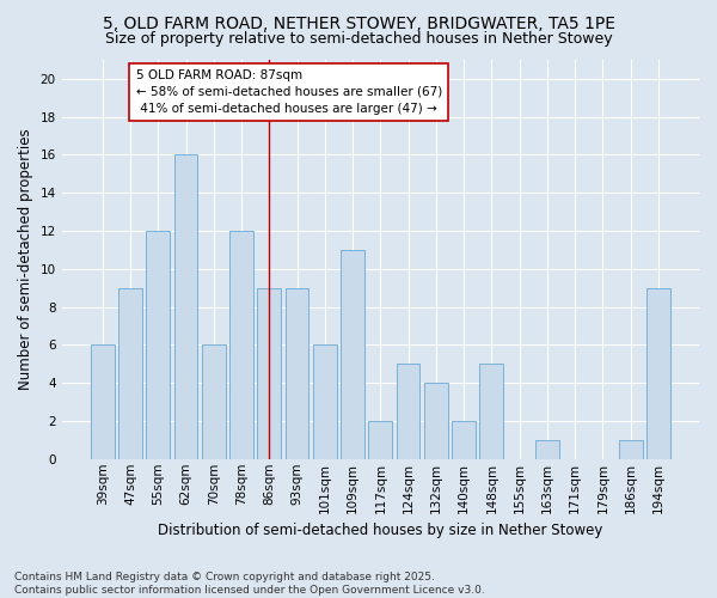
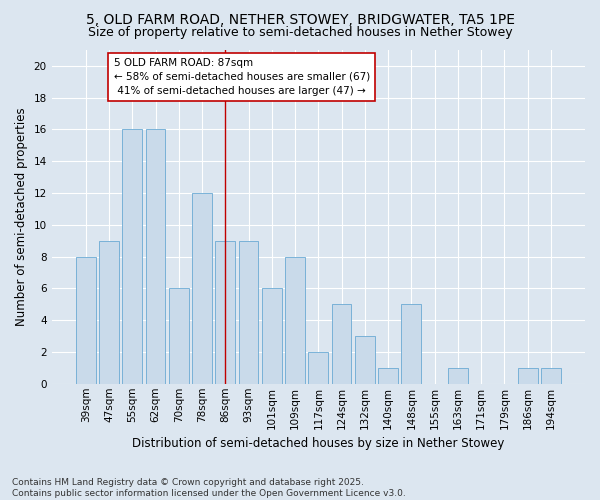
39sqm: 6 -> 8
55sqm: 12 -> 16
109sqm: 11 -> 8
132sqm: 4 -> 3
140sqm: 2 -> 1
194sqm: 9 -> 1
